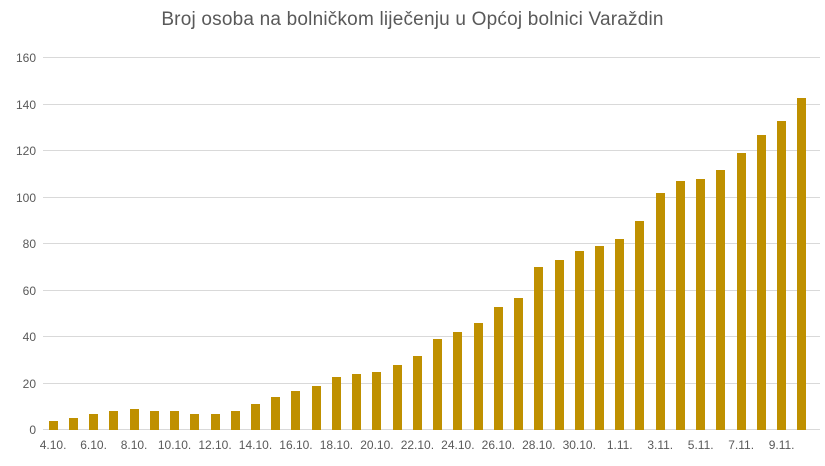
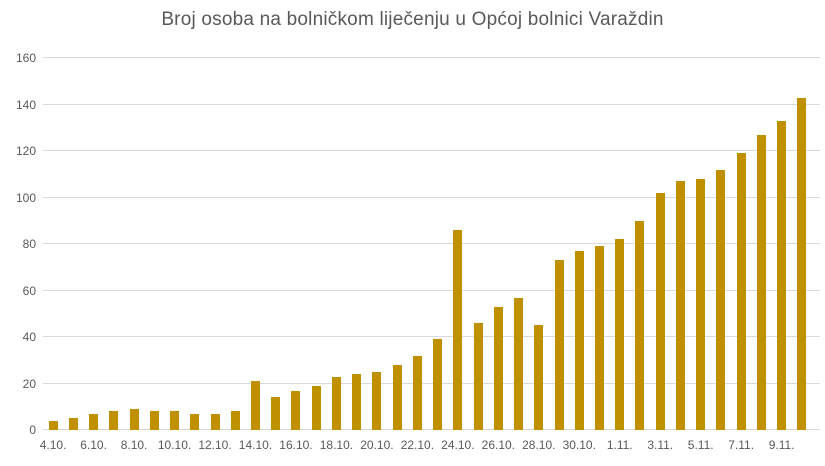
14.10.: 11 -> 21
24.10.: 42 -> 86
28.10.: 70 -> 45
